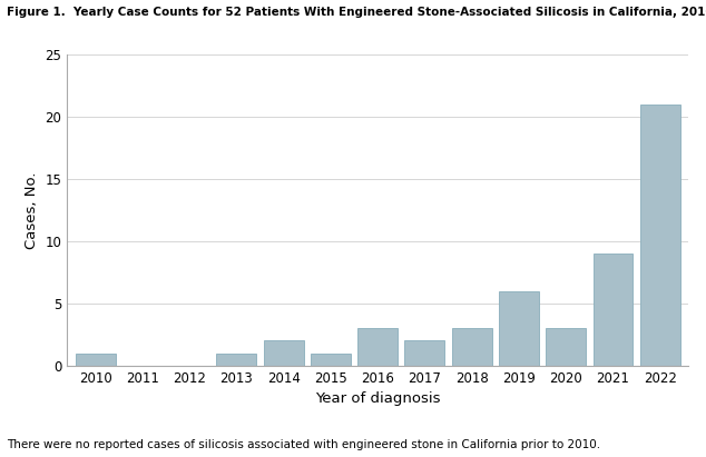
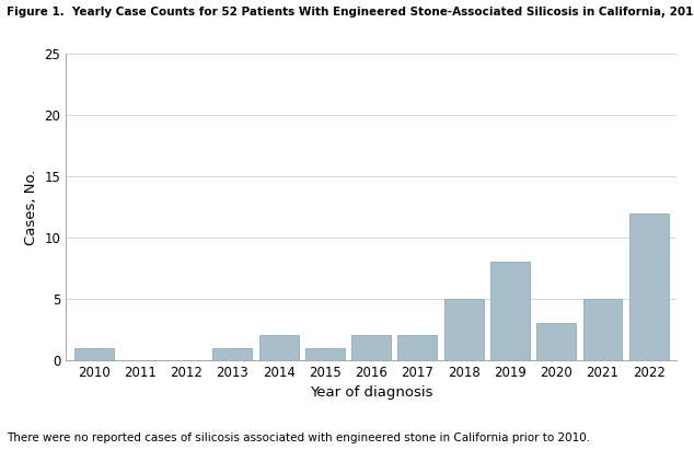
2016: 3 -> 2
2018: 3 -> 5
2019: 6 -> 8
2021: 9 -> 5
2022: 21 -> 12
